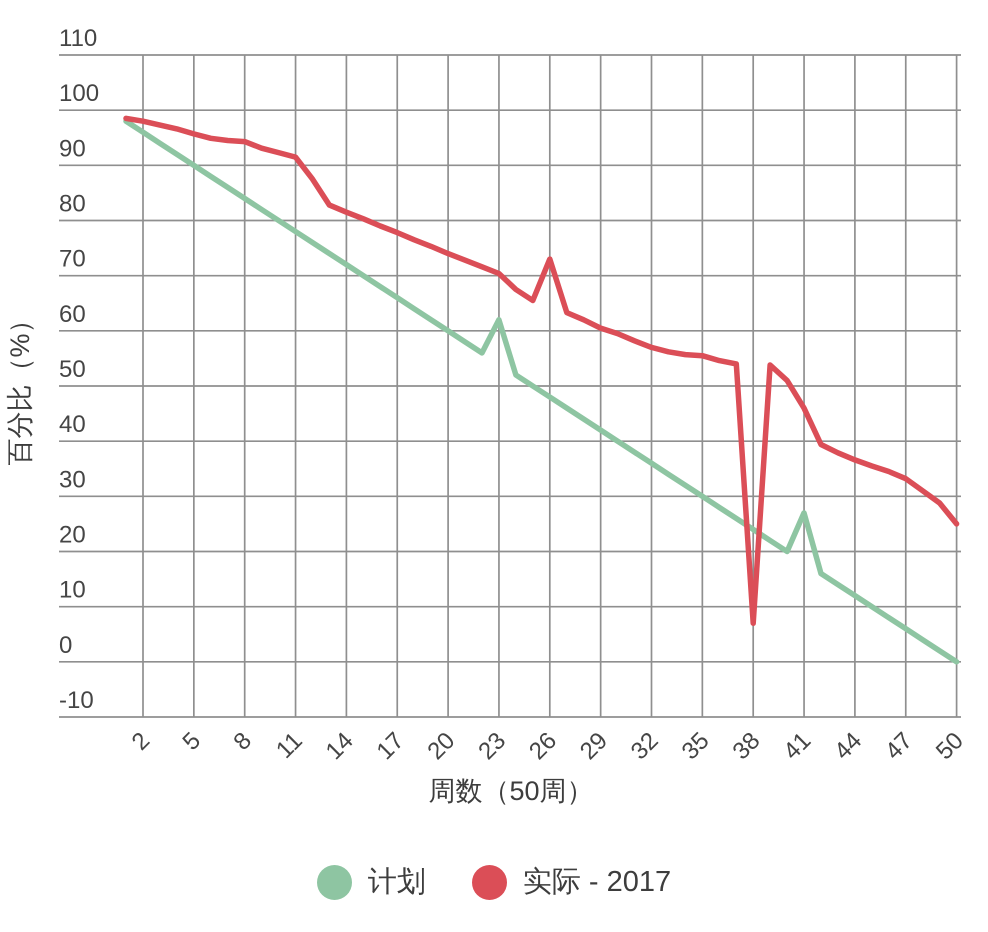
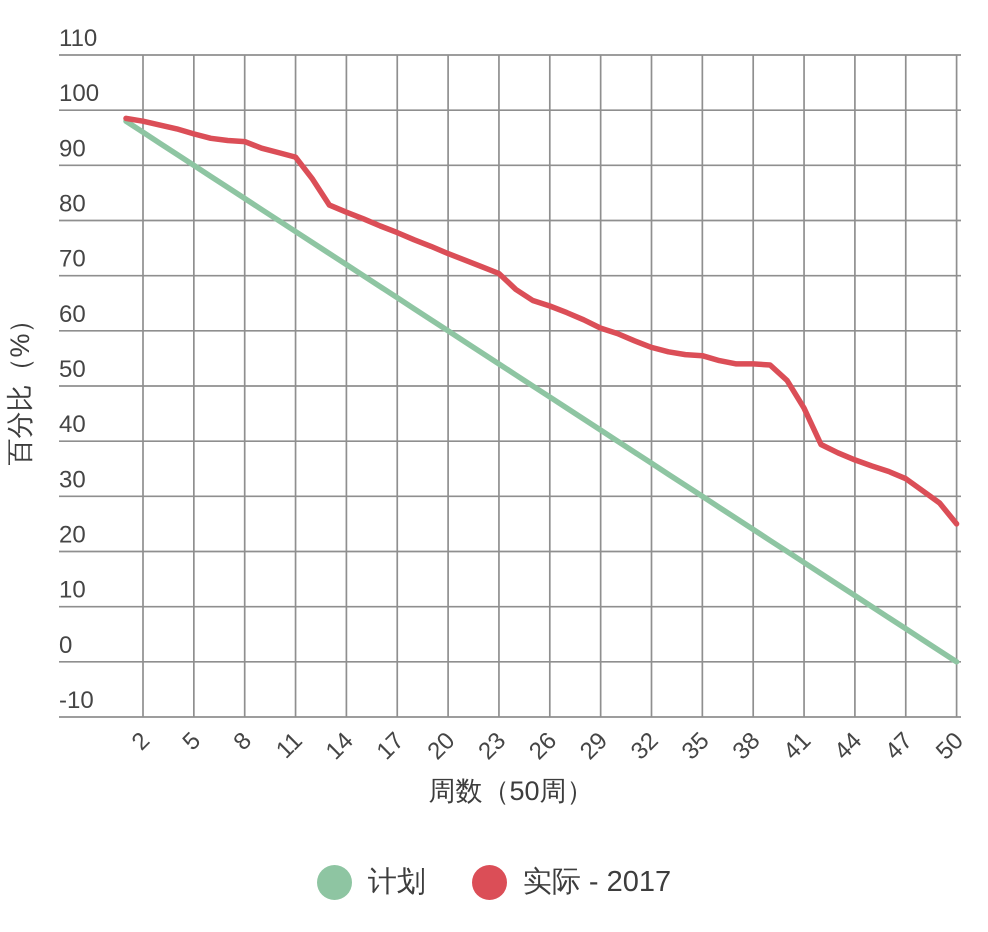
计划/23: 62 -> 54
实际 - 2017/26: 73 -> 64
实际 - 2017/38: 7 -> 54
计划/41: 27 -> 18
